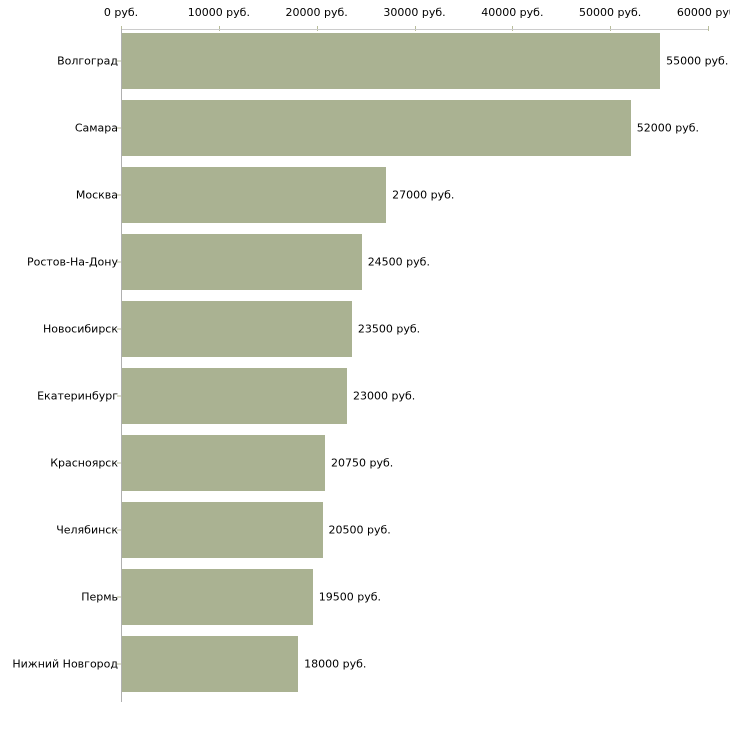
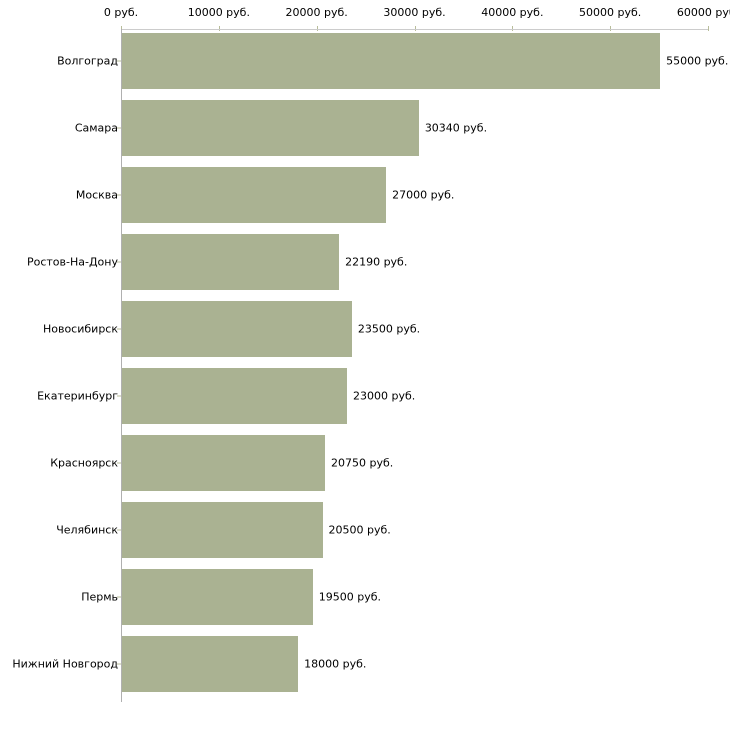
Самара: 52000 -> 30340
Ростов-На-Дону: 24500 -> 22190
